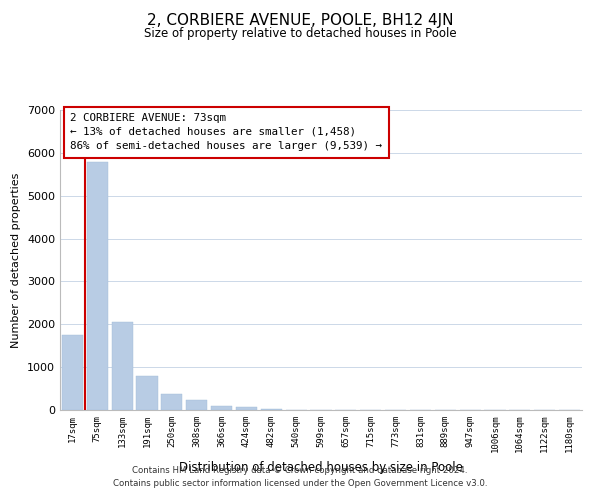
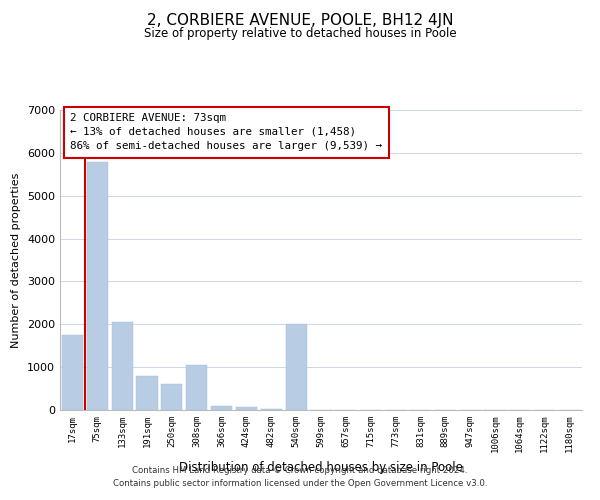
250sqm: 370 -> 600
308sqm: 230 -> 1050
540sqm: 10 -> 2000
